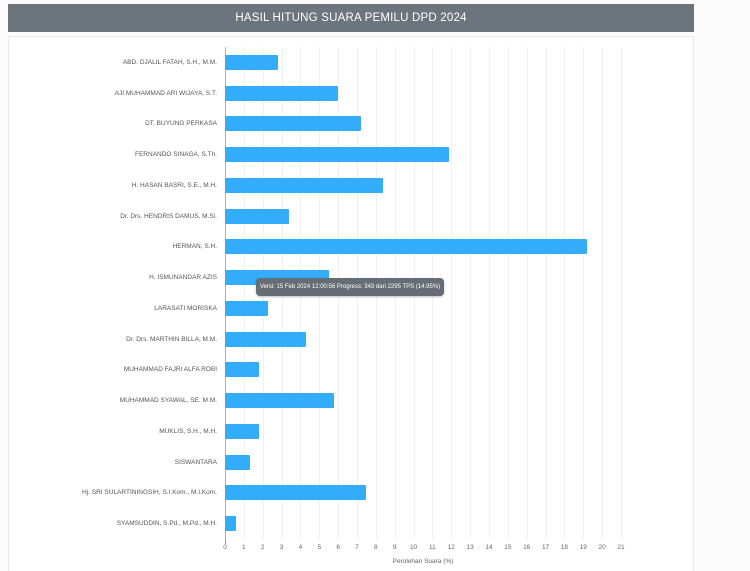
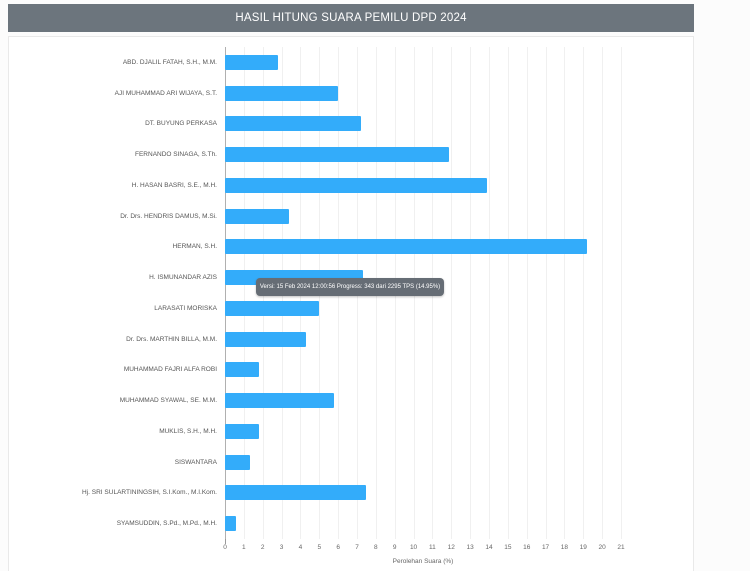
H. HASAN BASRI, S.E., M.H.: 8.4 -> 13.9
H. ISMUNANDAR AZIS: 5.5 -> 7.3
LARASATI MORISKA: 2.3 -> 5.0
